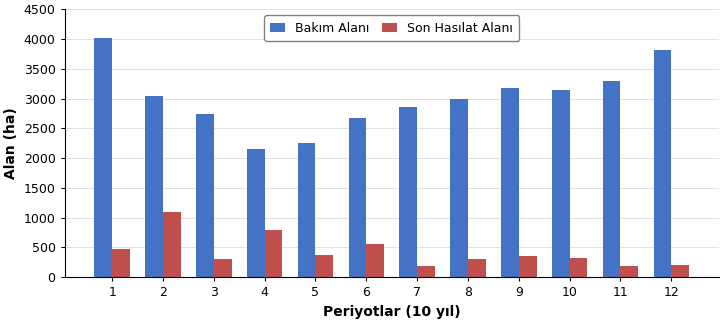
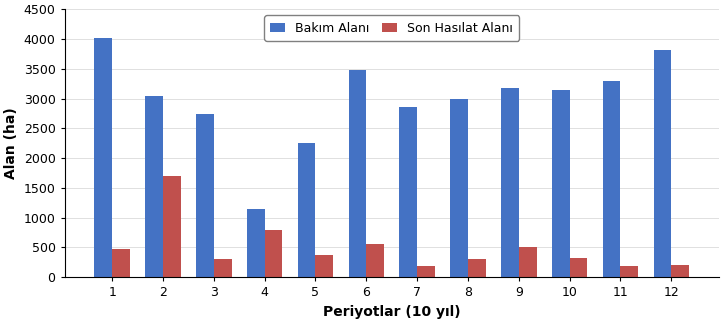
Son Hasılat Alanı/2: 1100 -> 1700
Bakım Alanı/4: 2160 -> 1140
Bakım Alanı/6: 2680 -> 3480
Son Hasılat Alanı/9: 360 -> 500
